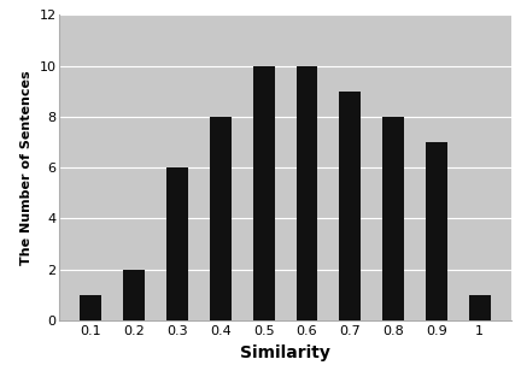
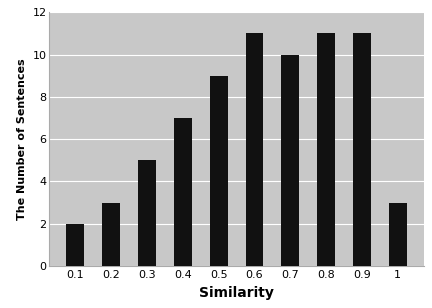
0.1: 1 -> 2
0.2: 2 -> 3
0.3: 6 -> 5
0.4: 8 -> 7
0.5: 10 -> 9
0.6: 10 -> 11
0.7: 9 -> 10
0.8: 8 -> 11
0.9: 7 -> 11
1: 1 -> 3
